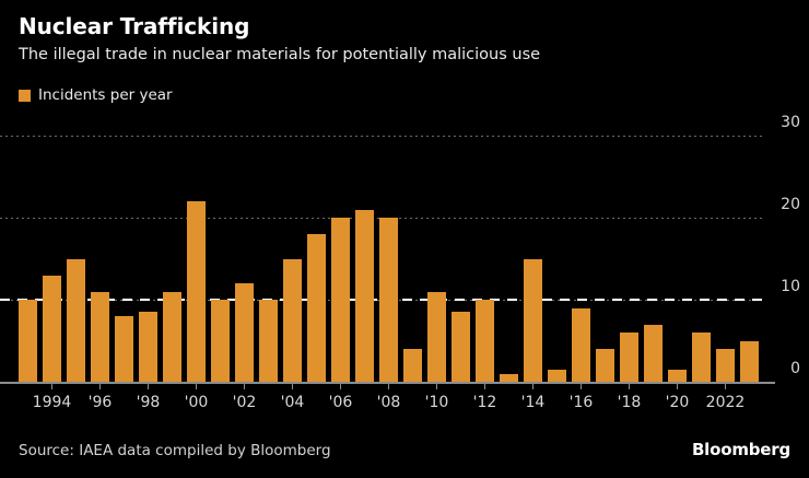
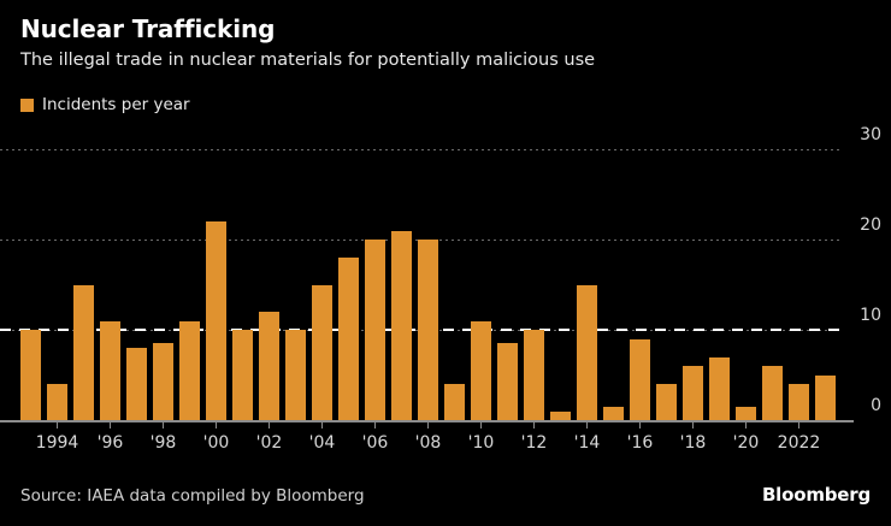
1994: 13 -> 4
